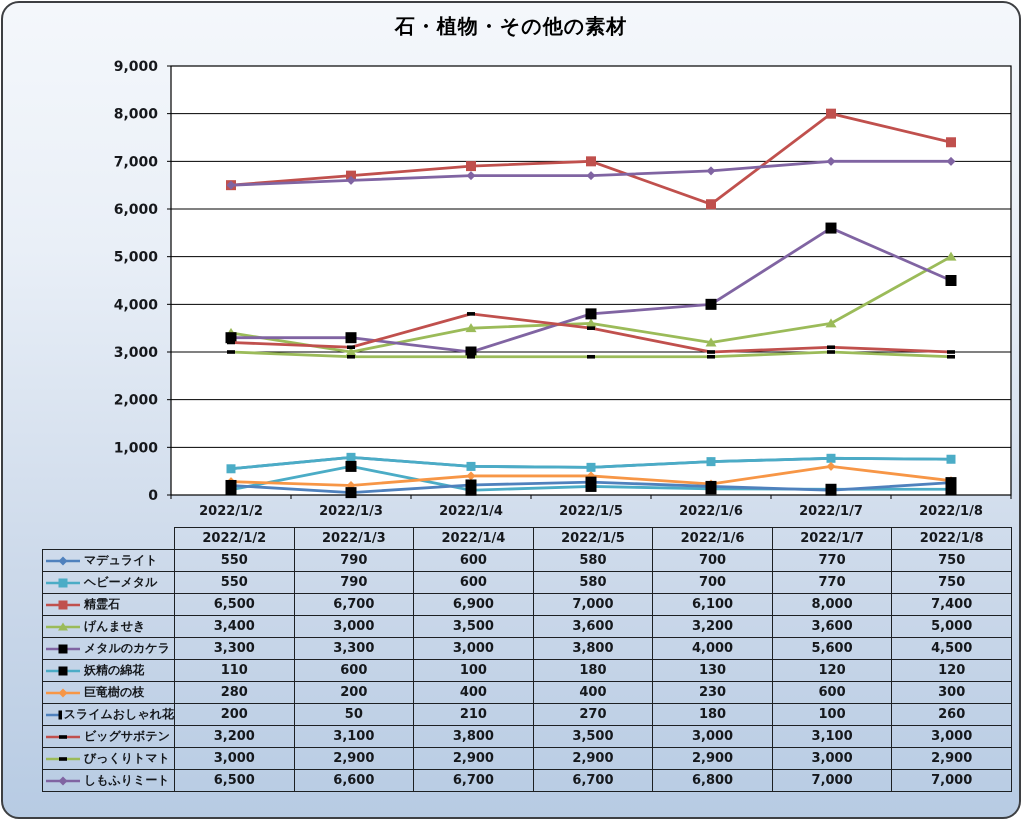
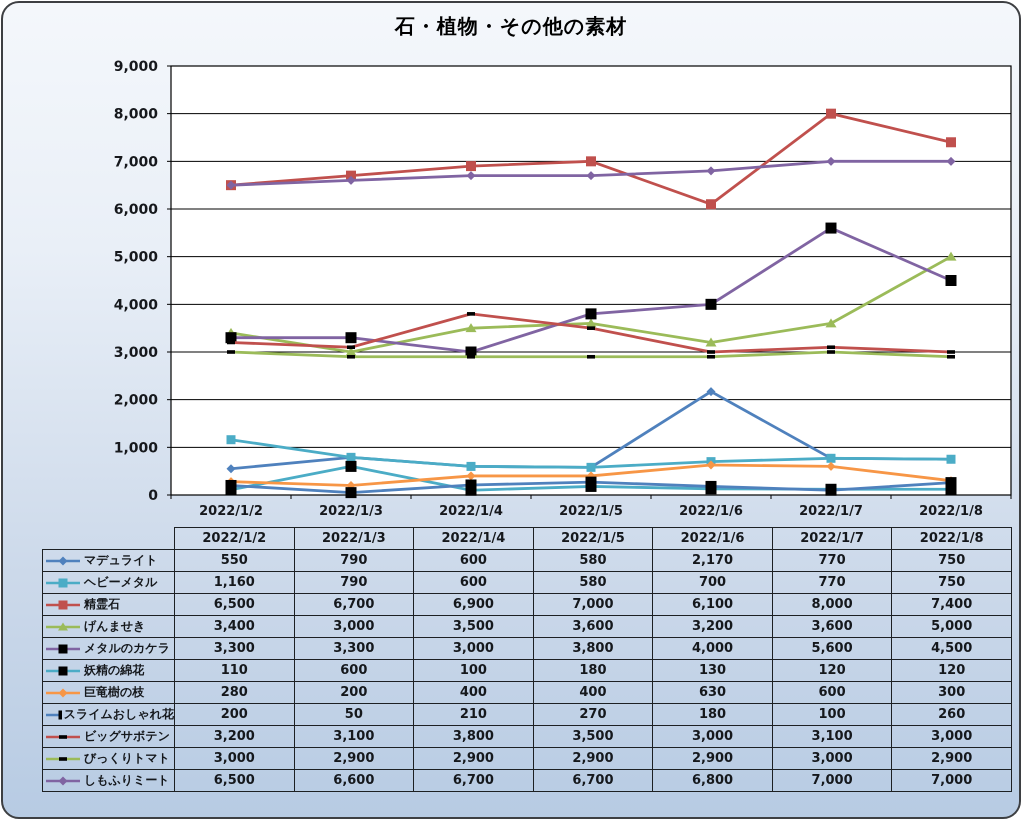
ヘビーメタル/2022/1/2: 550 -> 1,160
マデュライト/2022/1/6: 700 -> 2,170
巨竜樹の枝/2022/1/6: 230 -> 630
